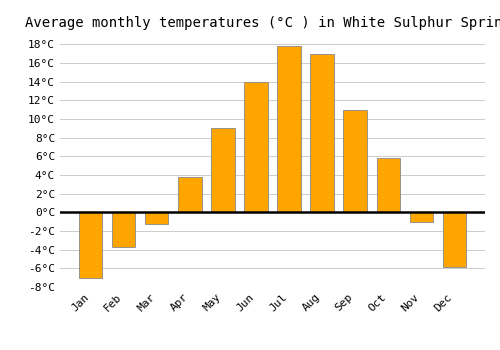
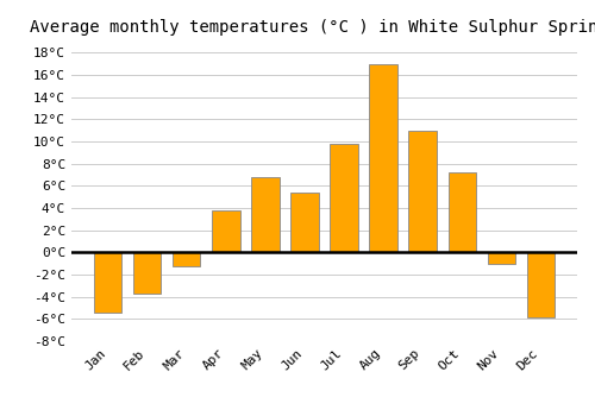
Jan: -7.0°C -> -5.4°C
May: 9.0°C -> 6.8°C
Jun: 14.0°C -> 5.4°C
Jul: 17.8°C -> 9.8°C
Oct: 5.8°C -> 7.2°C
